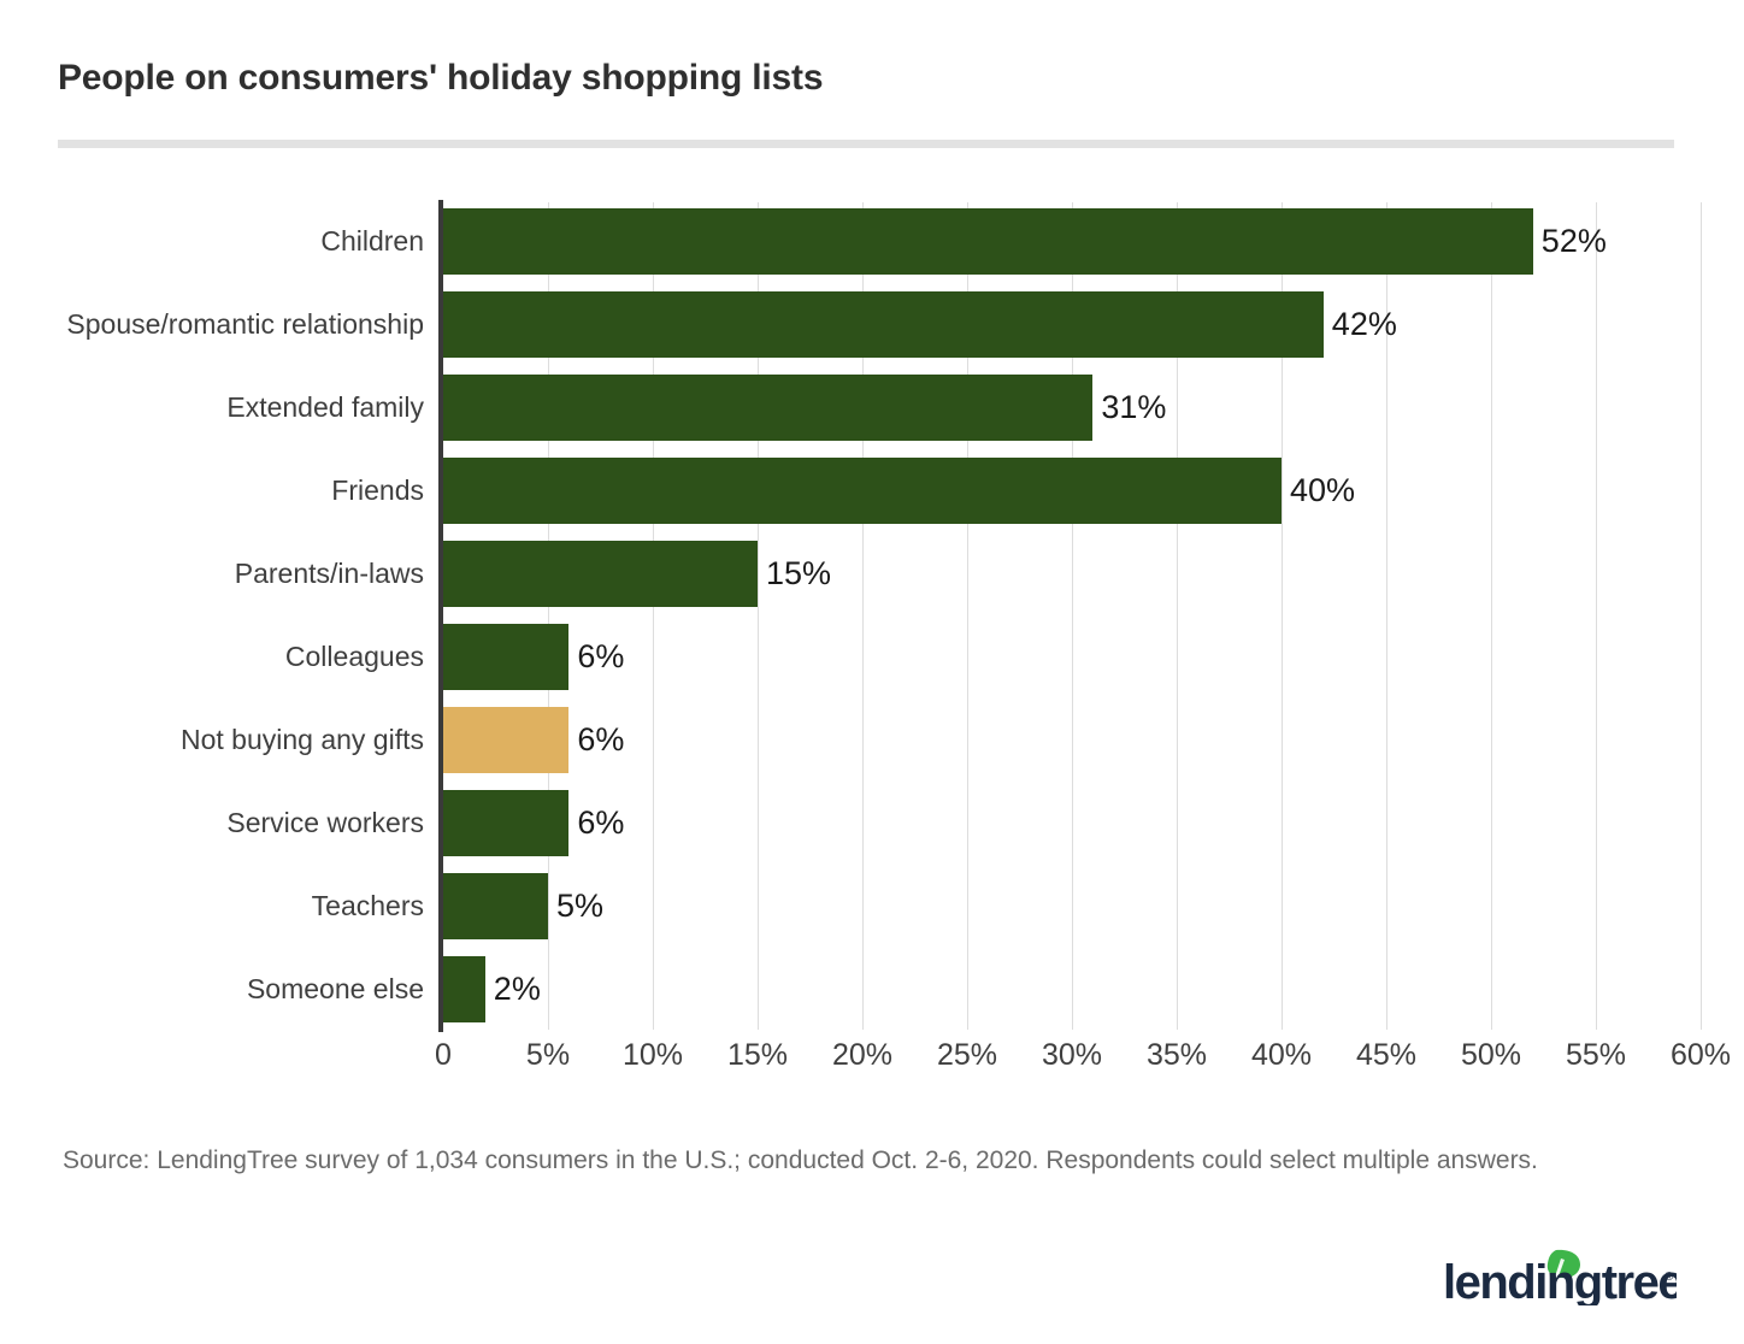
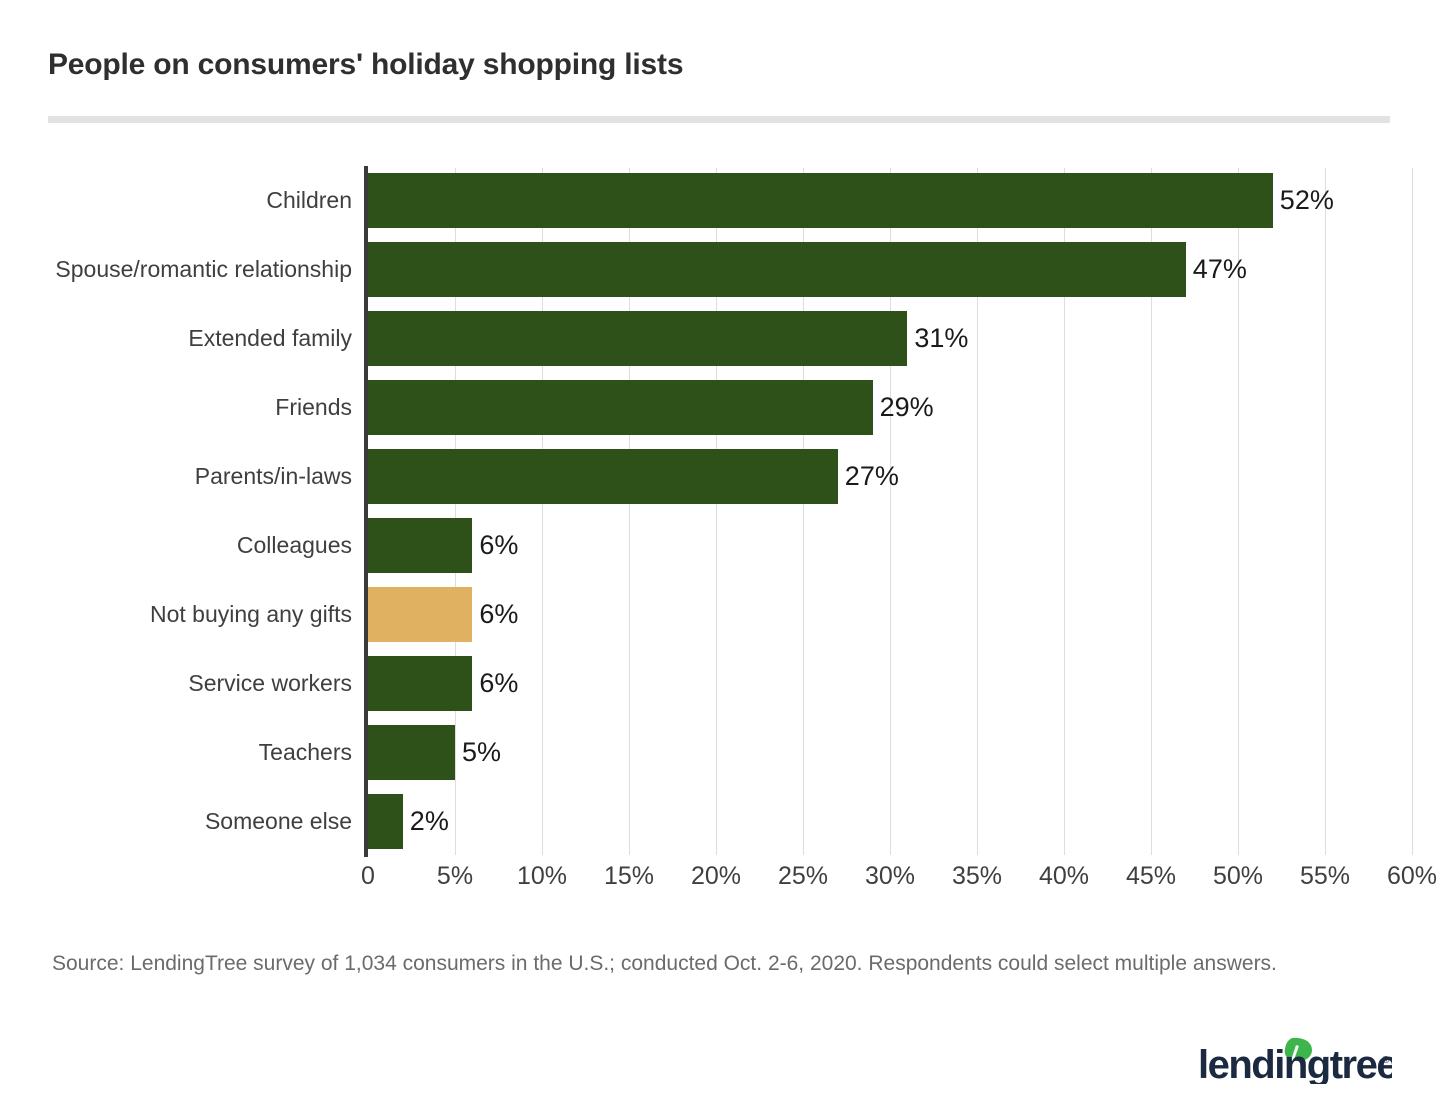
Spouse/romantic relationship: 42% -> 47%
Friends: 40% -> 29%
Parents/in-laws: 15% -> 27%
